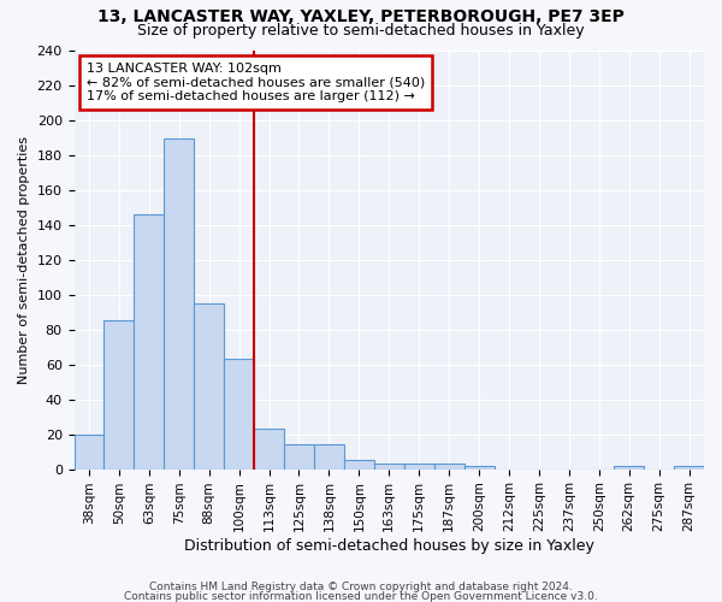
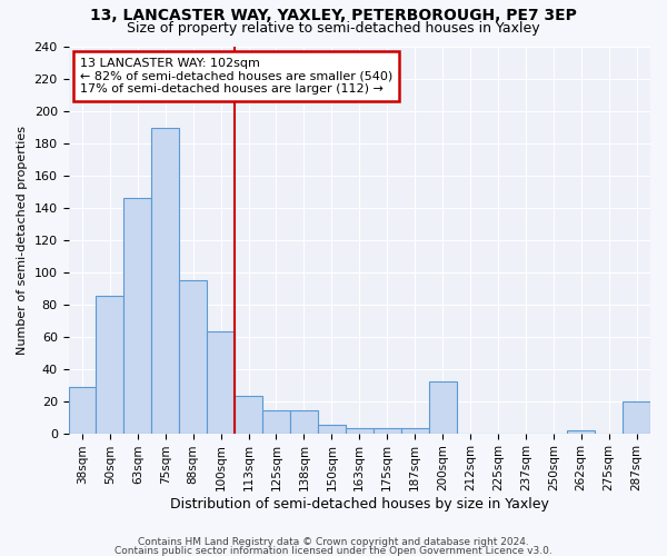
38sqm: 20 -> 29
200sqm: 2 -> 32
287sqm: 2 -> 20
